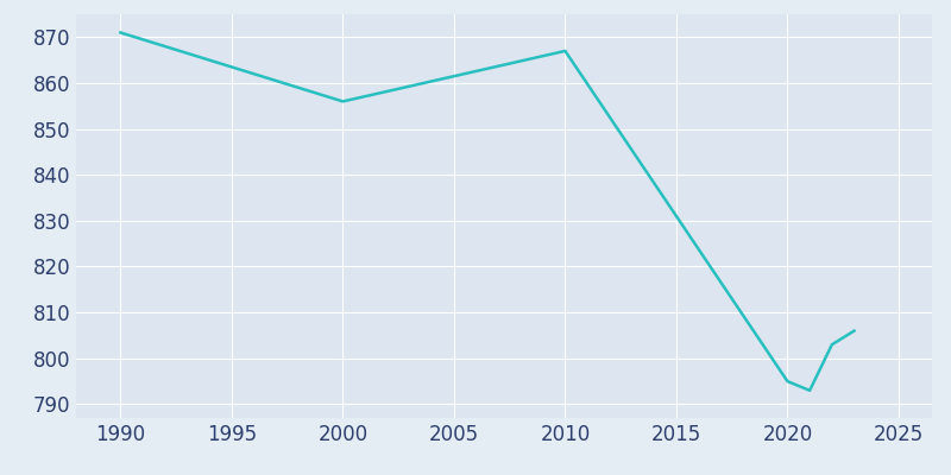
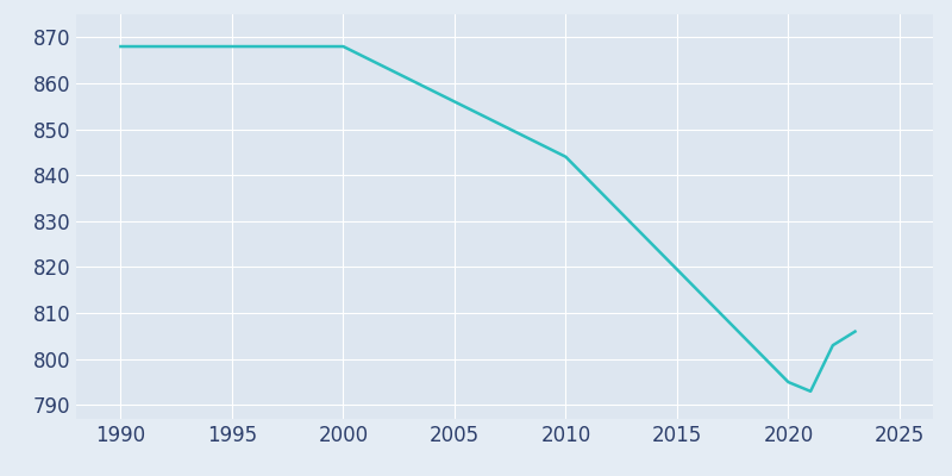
1990: 871 -> 868
2000: 856 -> 868
2010: 867 -> 844
